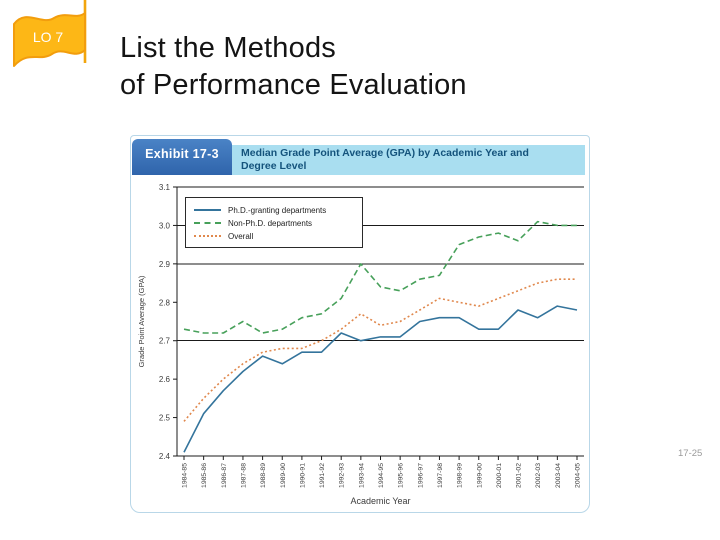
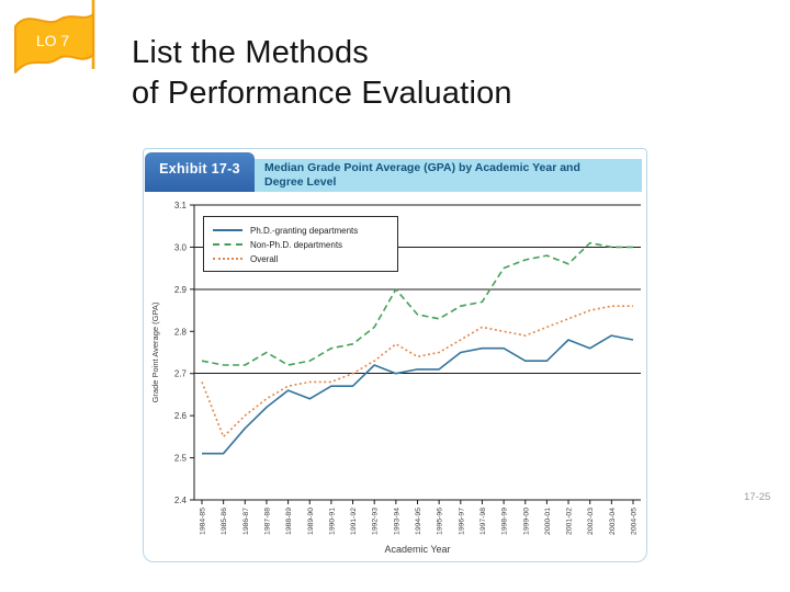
Ph.D.-granting departments/1984-85: 2.41 -> 2.51
Overall/1984-85: 2.49 -> 2.68
